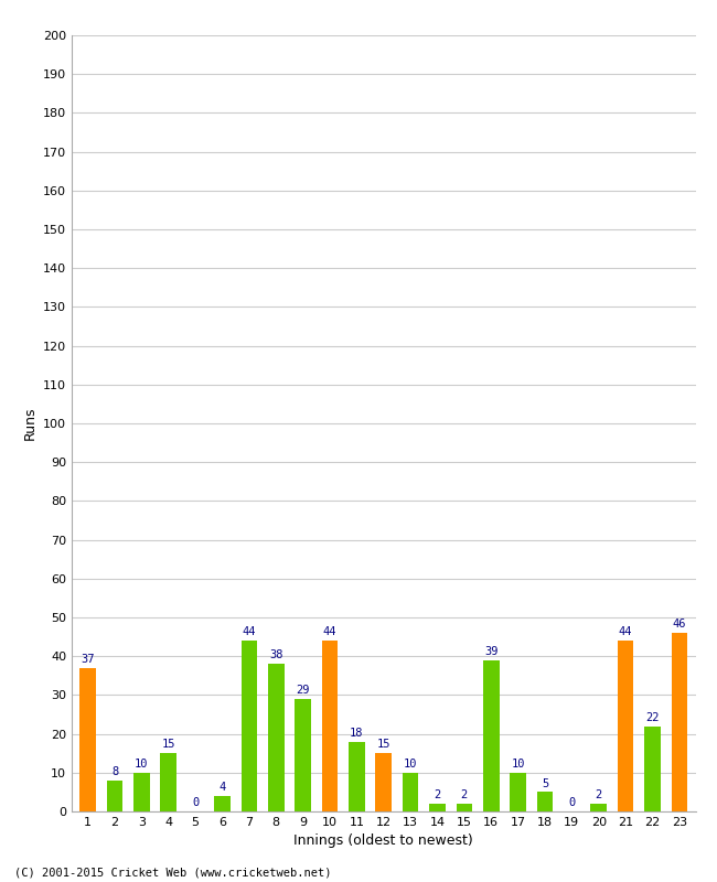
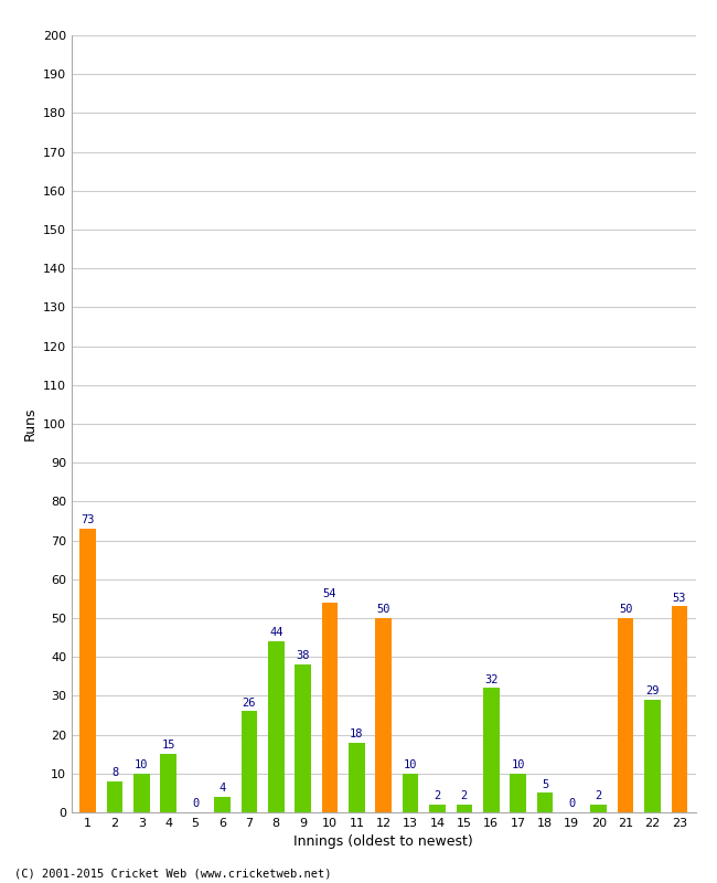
1: 37 -> 73
7: 44 -> 26
8: 38 -> 44
9: 29 -> 38
10: 44 -> 54
12: 15 -> 50
16: 39 -> 32
21: 44 -> 50
22: 22 -> 29
23: 46 -> 53
